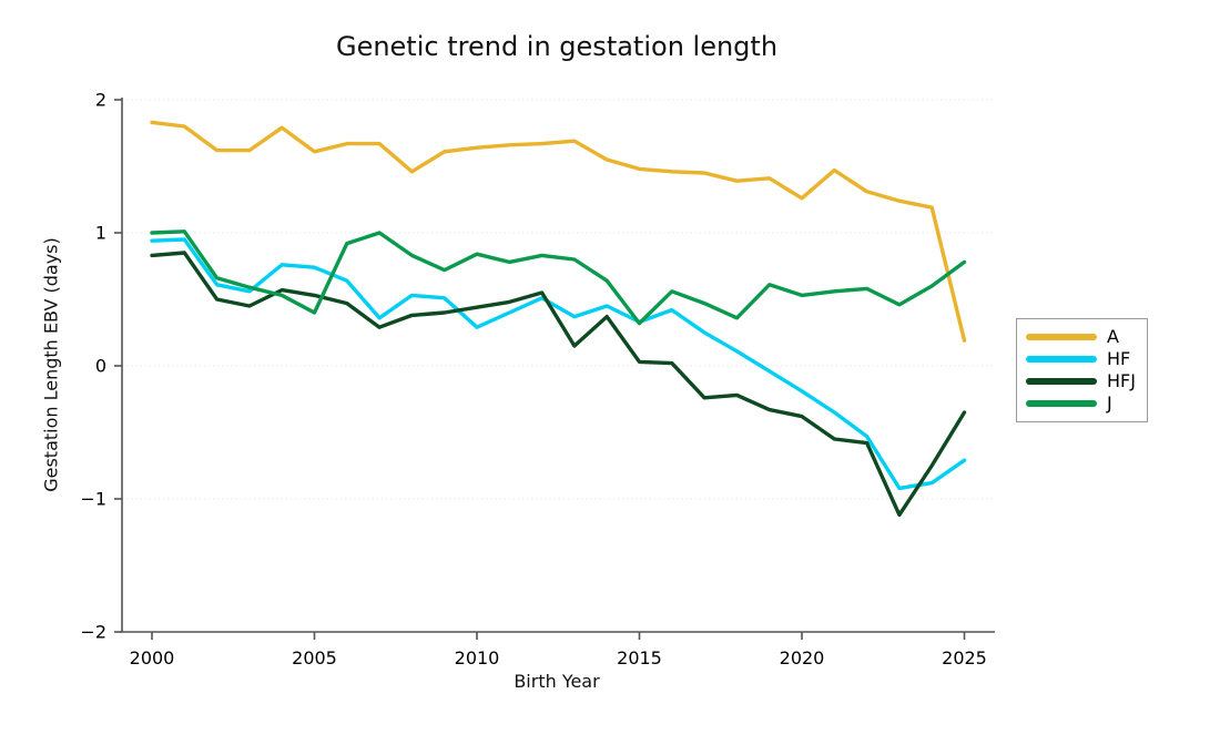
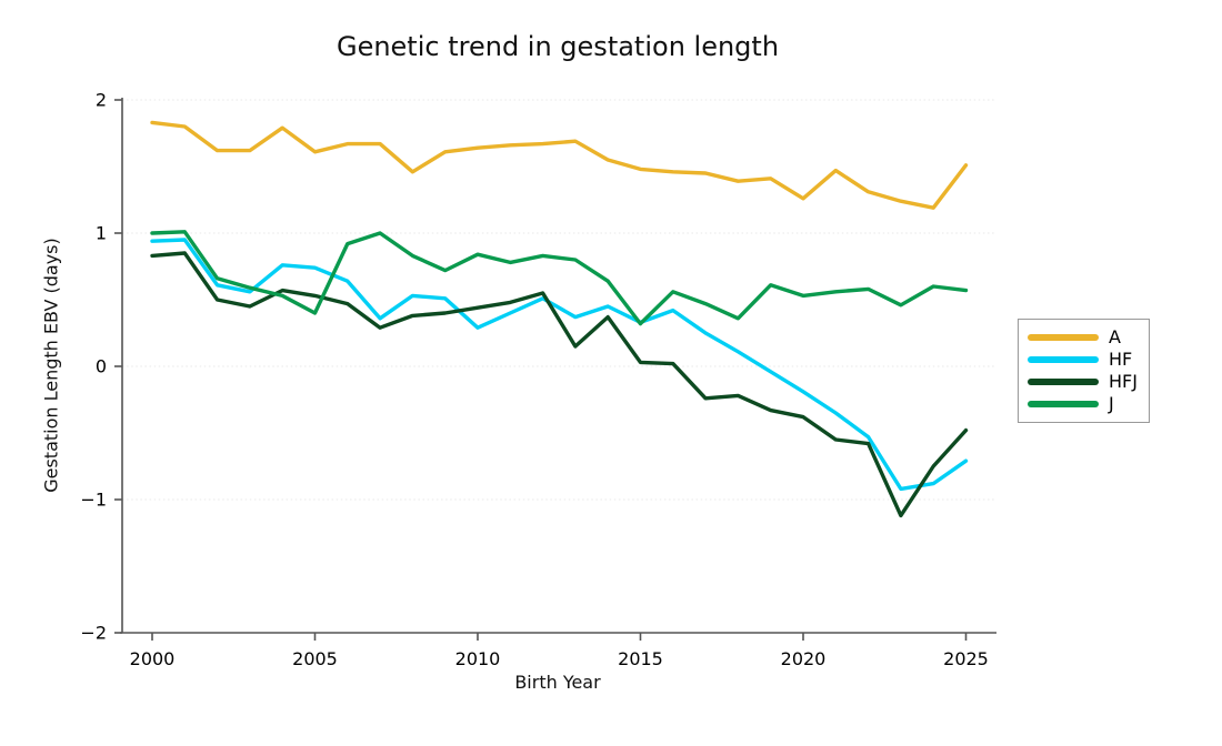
A/2025: 0.19 -> 1.51
HFJ/2025: -0.35 -> -0.48
J/2025: 0.78 -> 0.57
